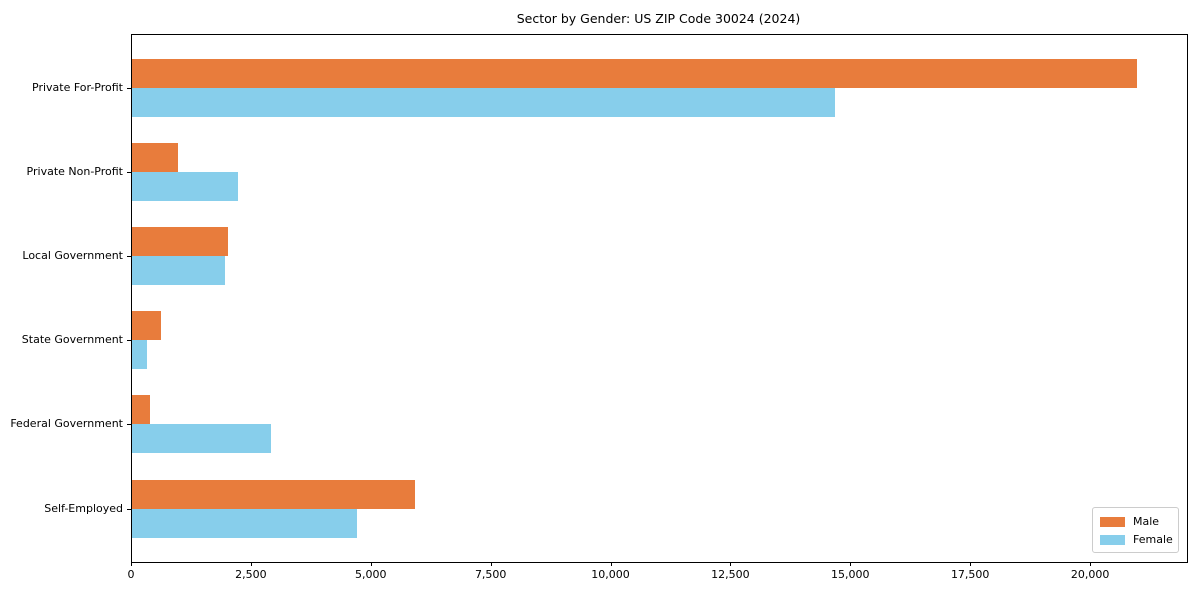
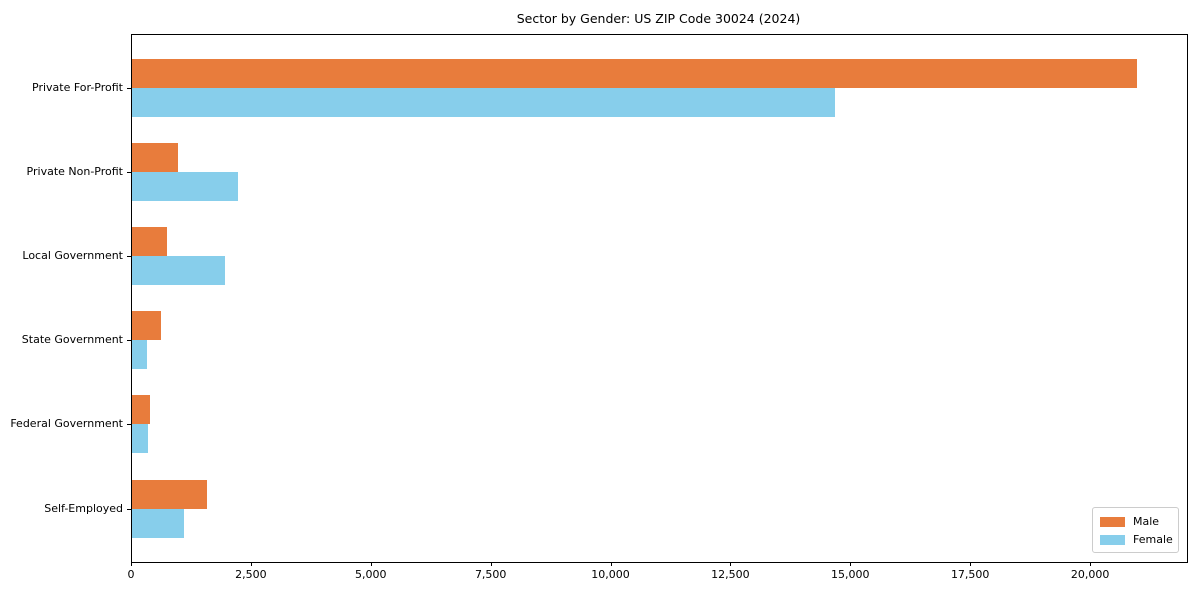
Male/Local Government: 2000 -> 700
Female/Federal Government: 2900 -> 300
Male/Self-Employed: 5900 -> 1600
Female/Self-Employed: 4700 -> 1100
